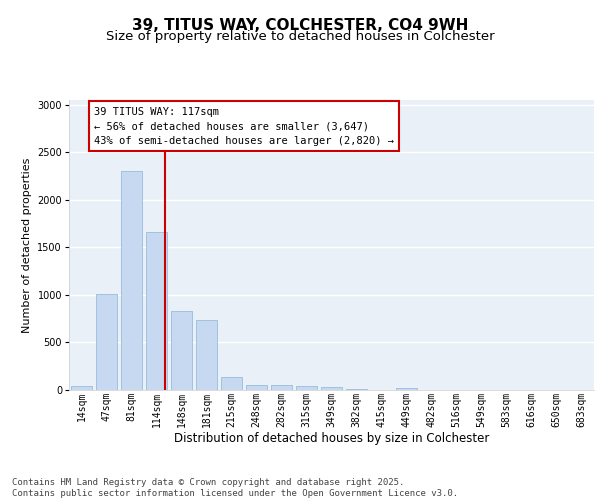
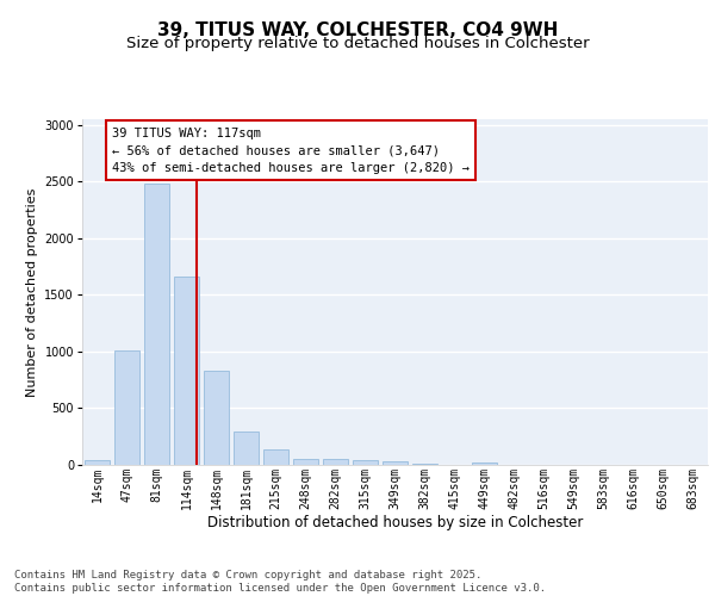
81sqm: 2300 -> 2480
181sqm: 740 -> 290
